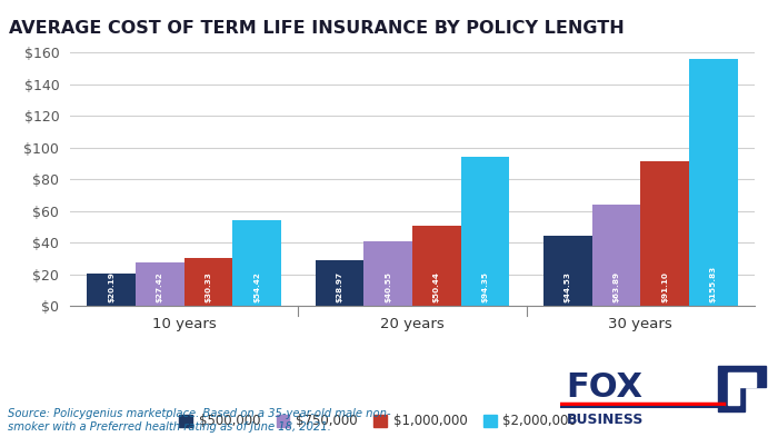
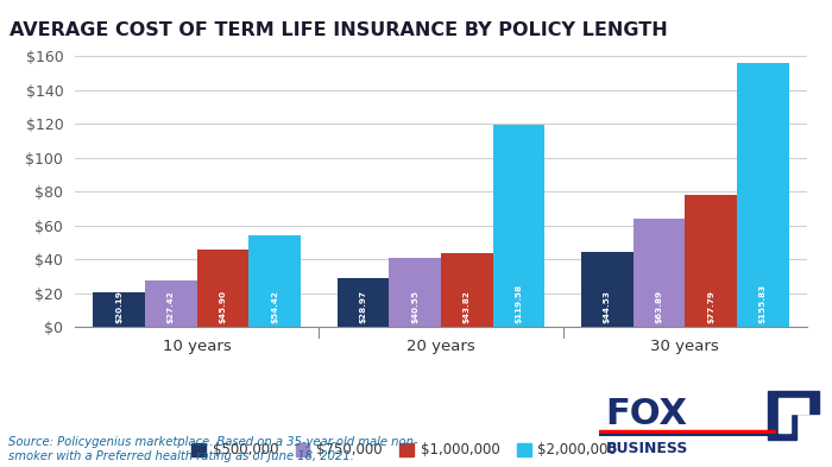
$1,000,000/10 years: $30.33 -> $45.90
$1,000,000/20 years: $50.44 -> $43.82
$2,000,000/20 years: $94.35 -> $119.58
$1,000,000/30 years: $91.10 -> $77.79
